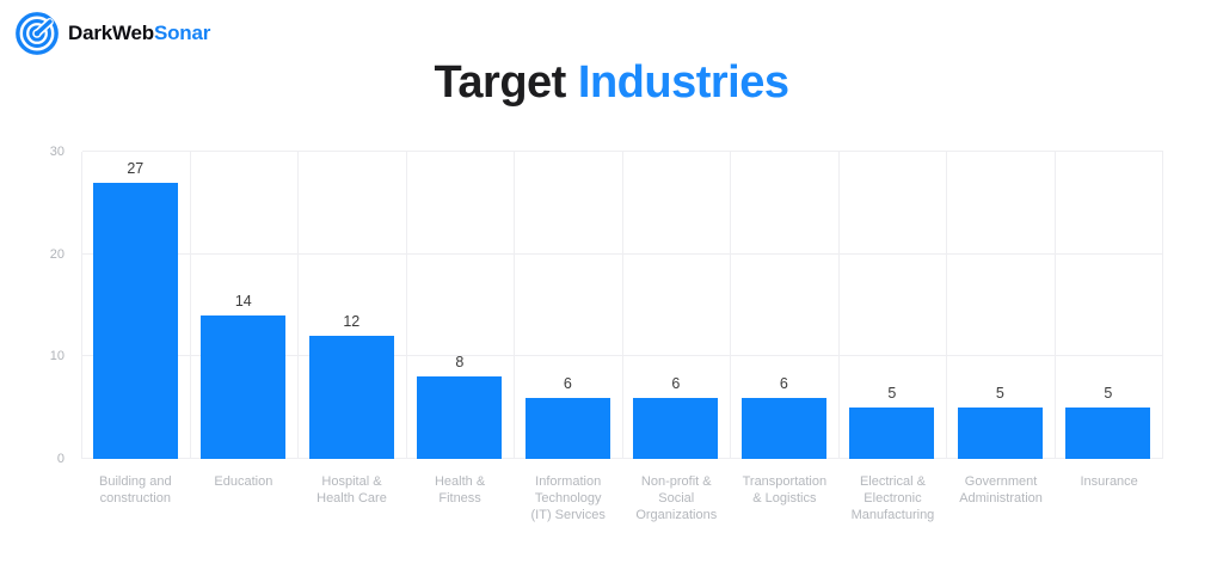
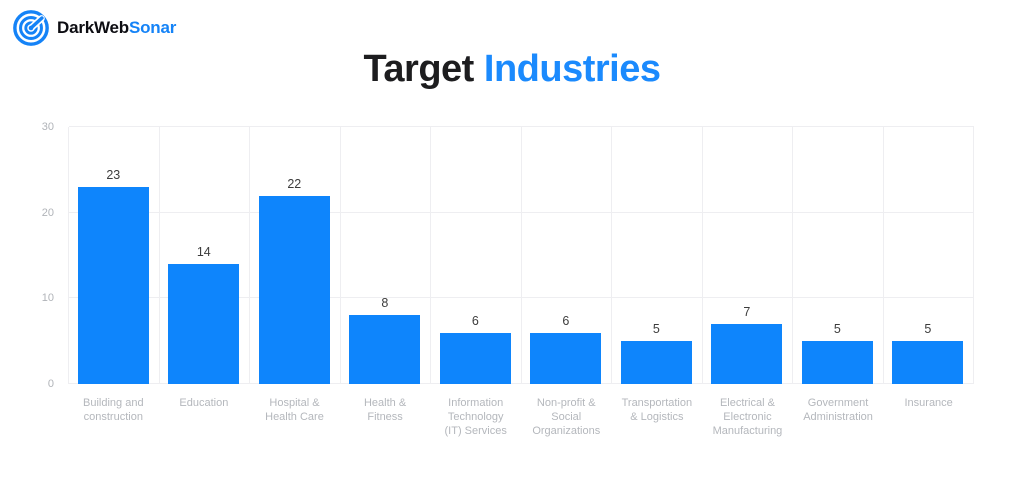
Building and construction: 27 -> 23
Hospital & Health Care: 12 -> 22
Transportation & Logistics: 6 -> 5
Electrical & Electronic Manufacturing: 5 -> 7
